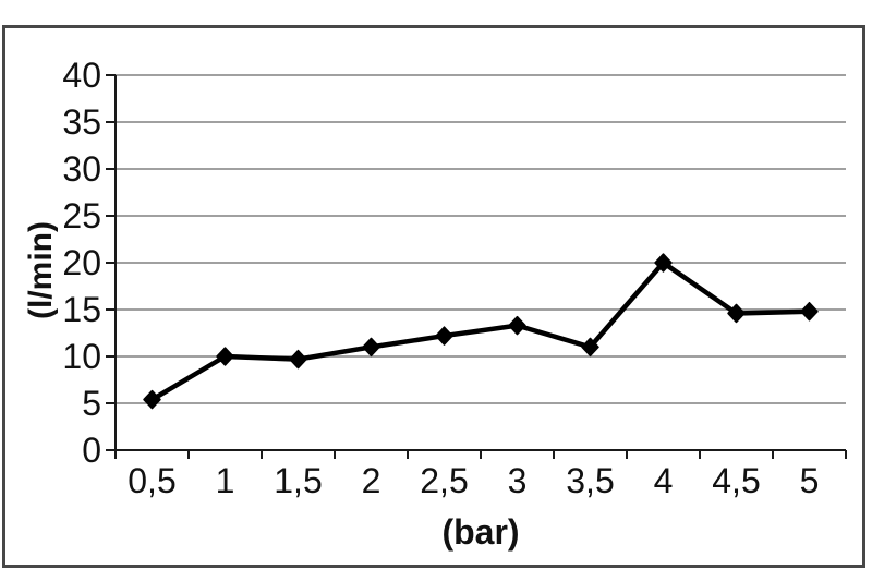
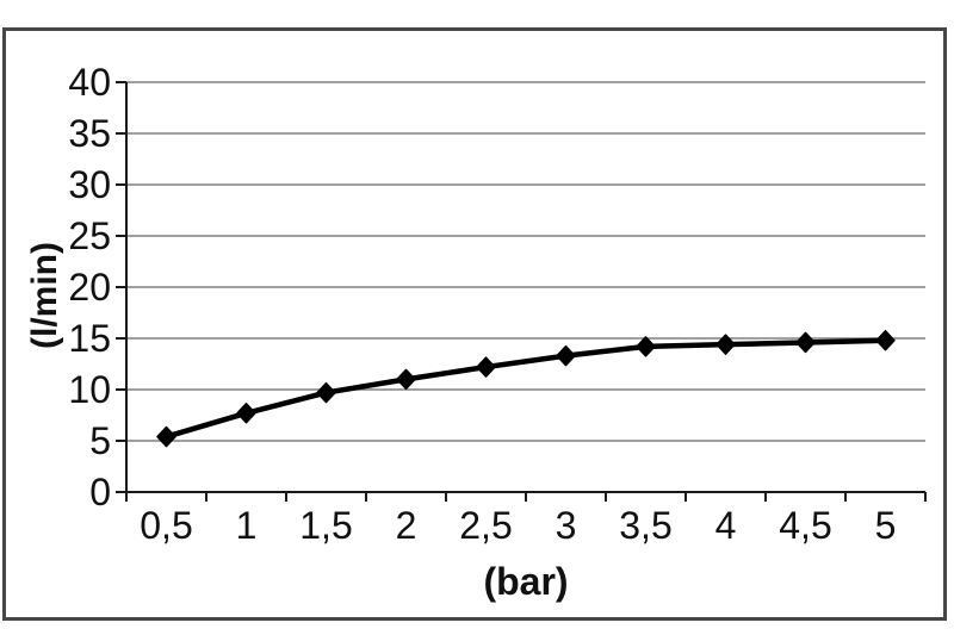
1: 10 -> 8
3,5: 11 -> 14
4: 20 -> 14
